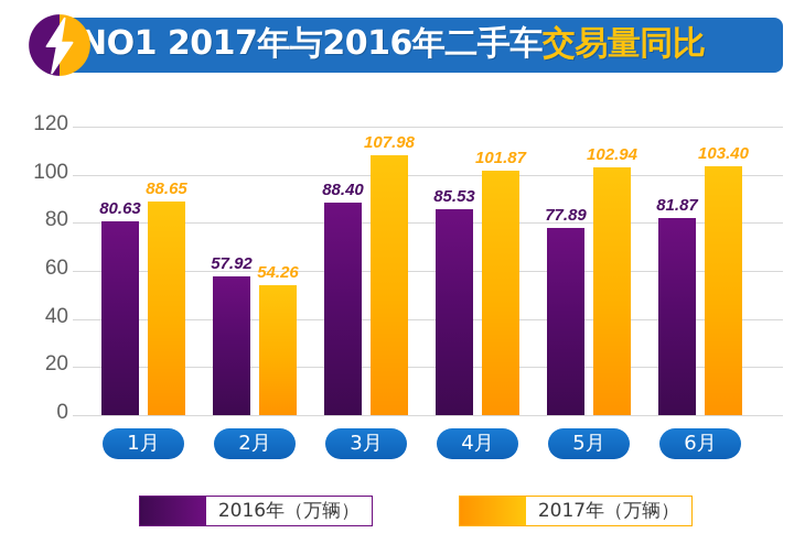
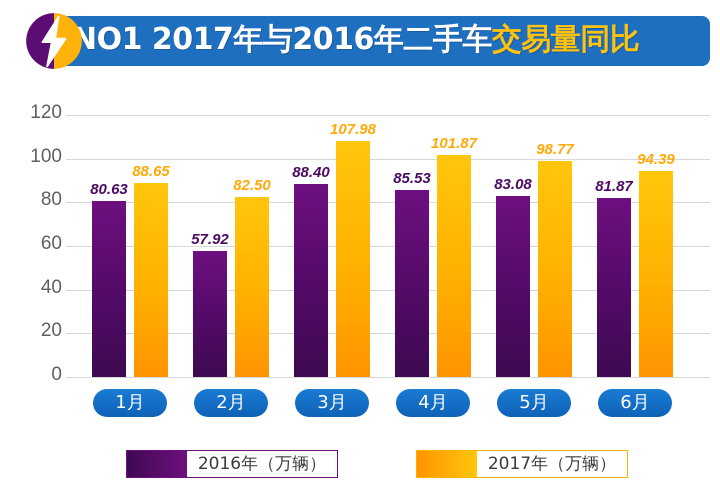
2017年（万辆）/2月: 54.26 -> 82.50
2016年（万辆）/5月: 77.89 -> 83.08
2017年（万辆）/5月: 102.94 -> 98.77
2017年（万辆）/6月: 103.40 -> 94.39
